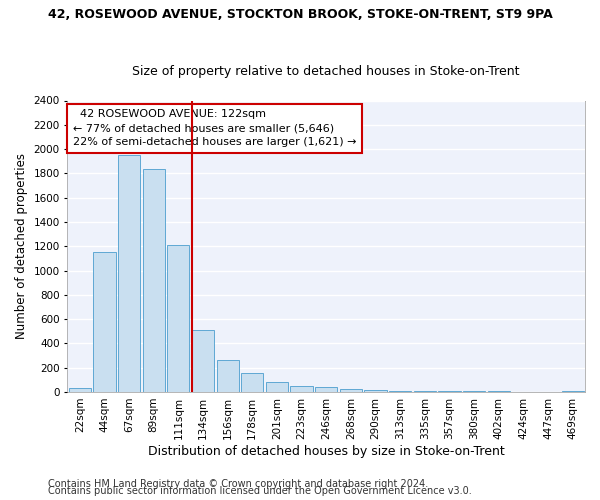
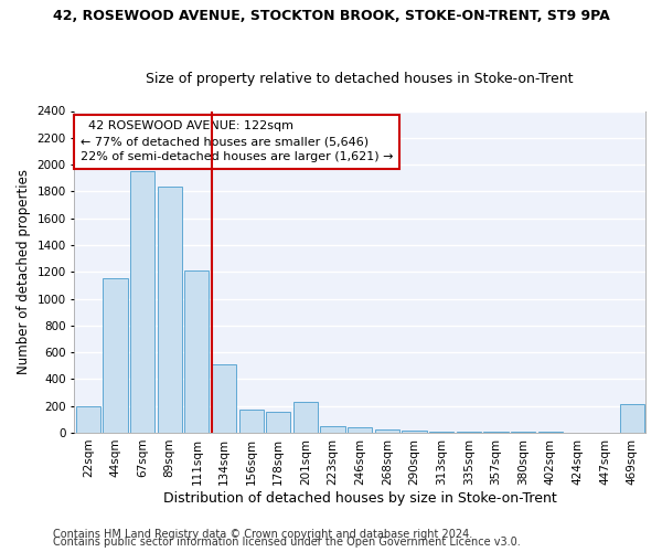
22sqm: 30 -> 200
156sqm: 260 -> 170
201sqm: 80 -> 230
469sqm: 0 -> 210
